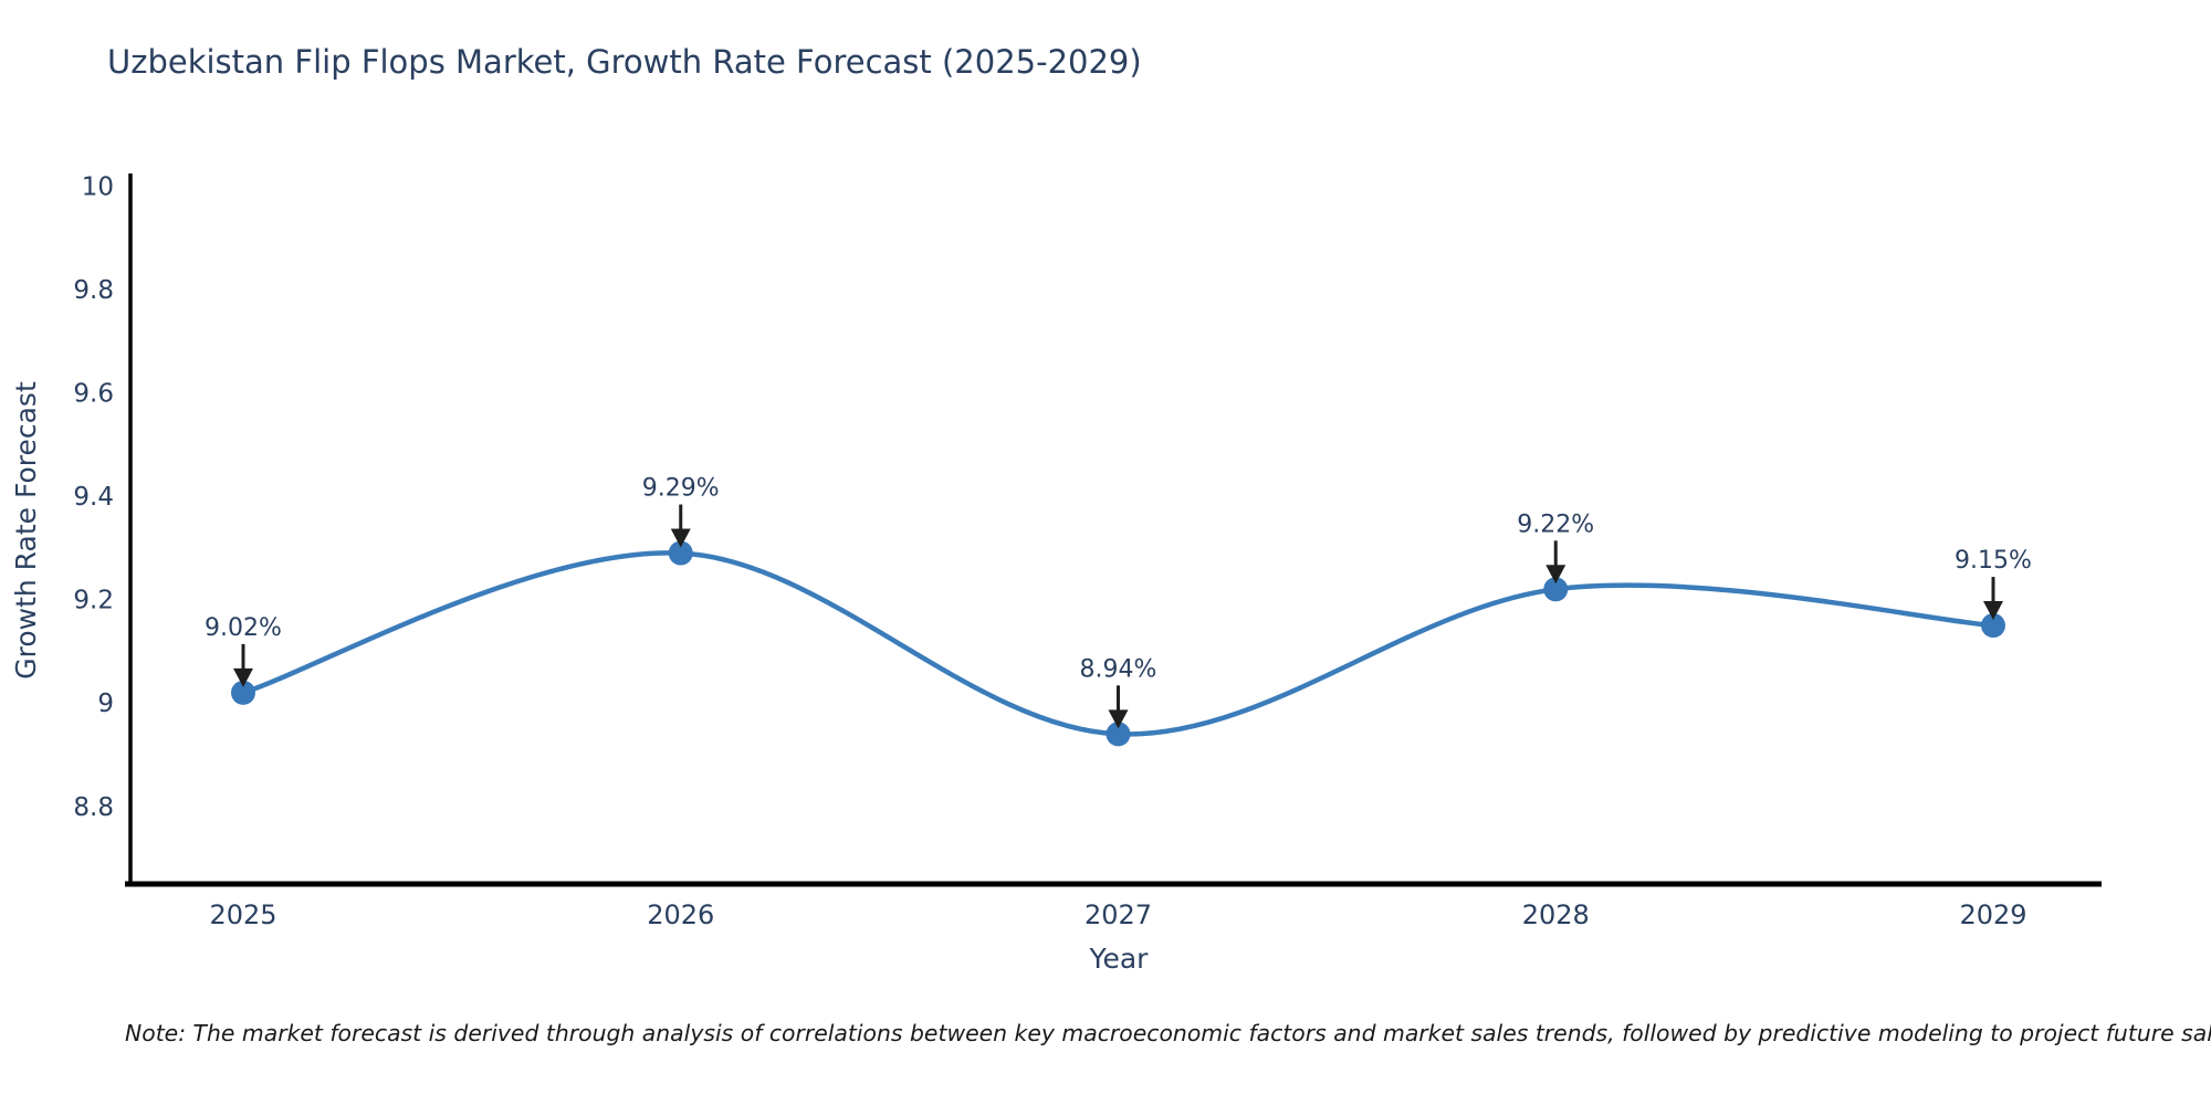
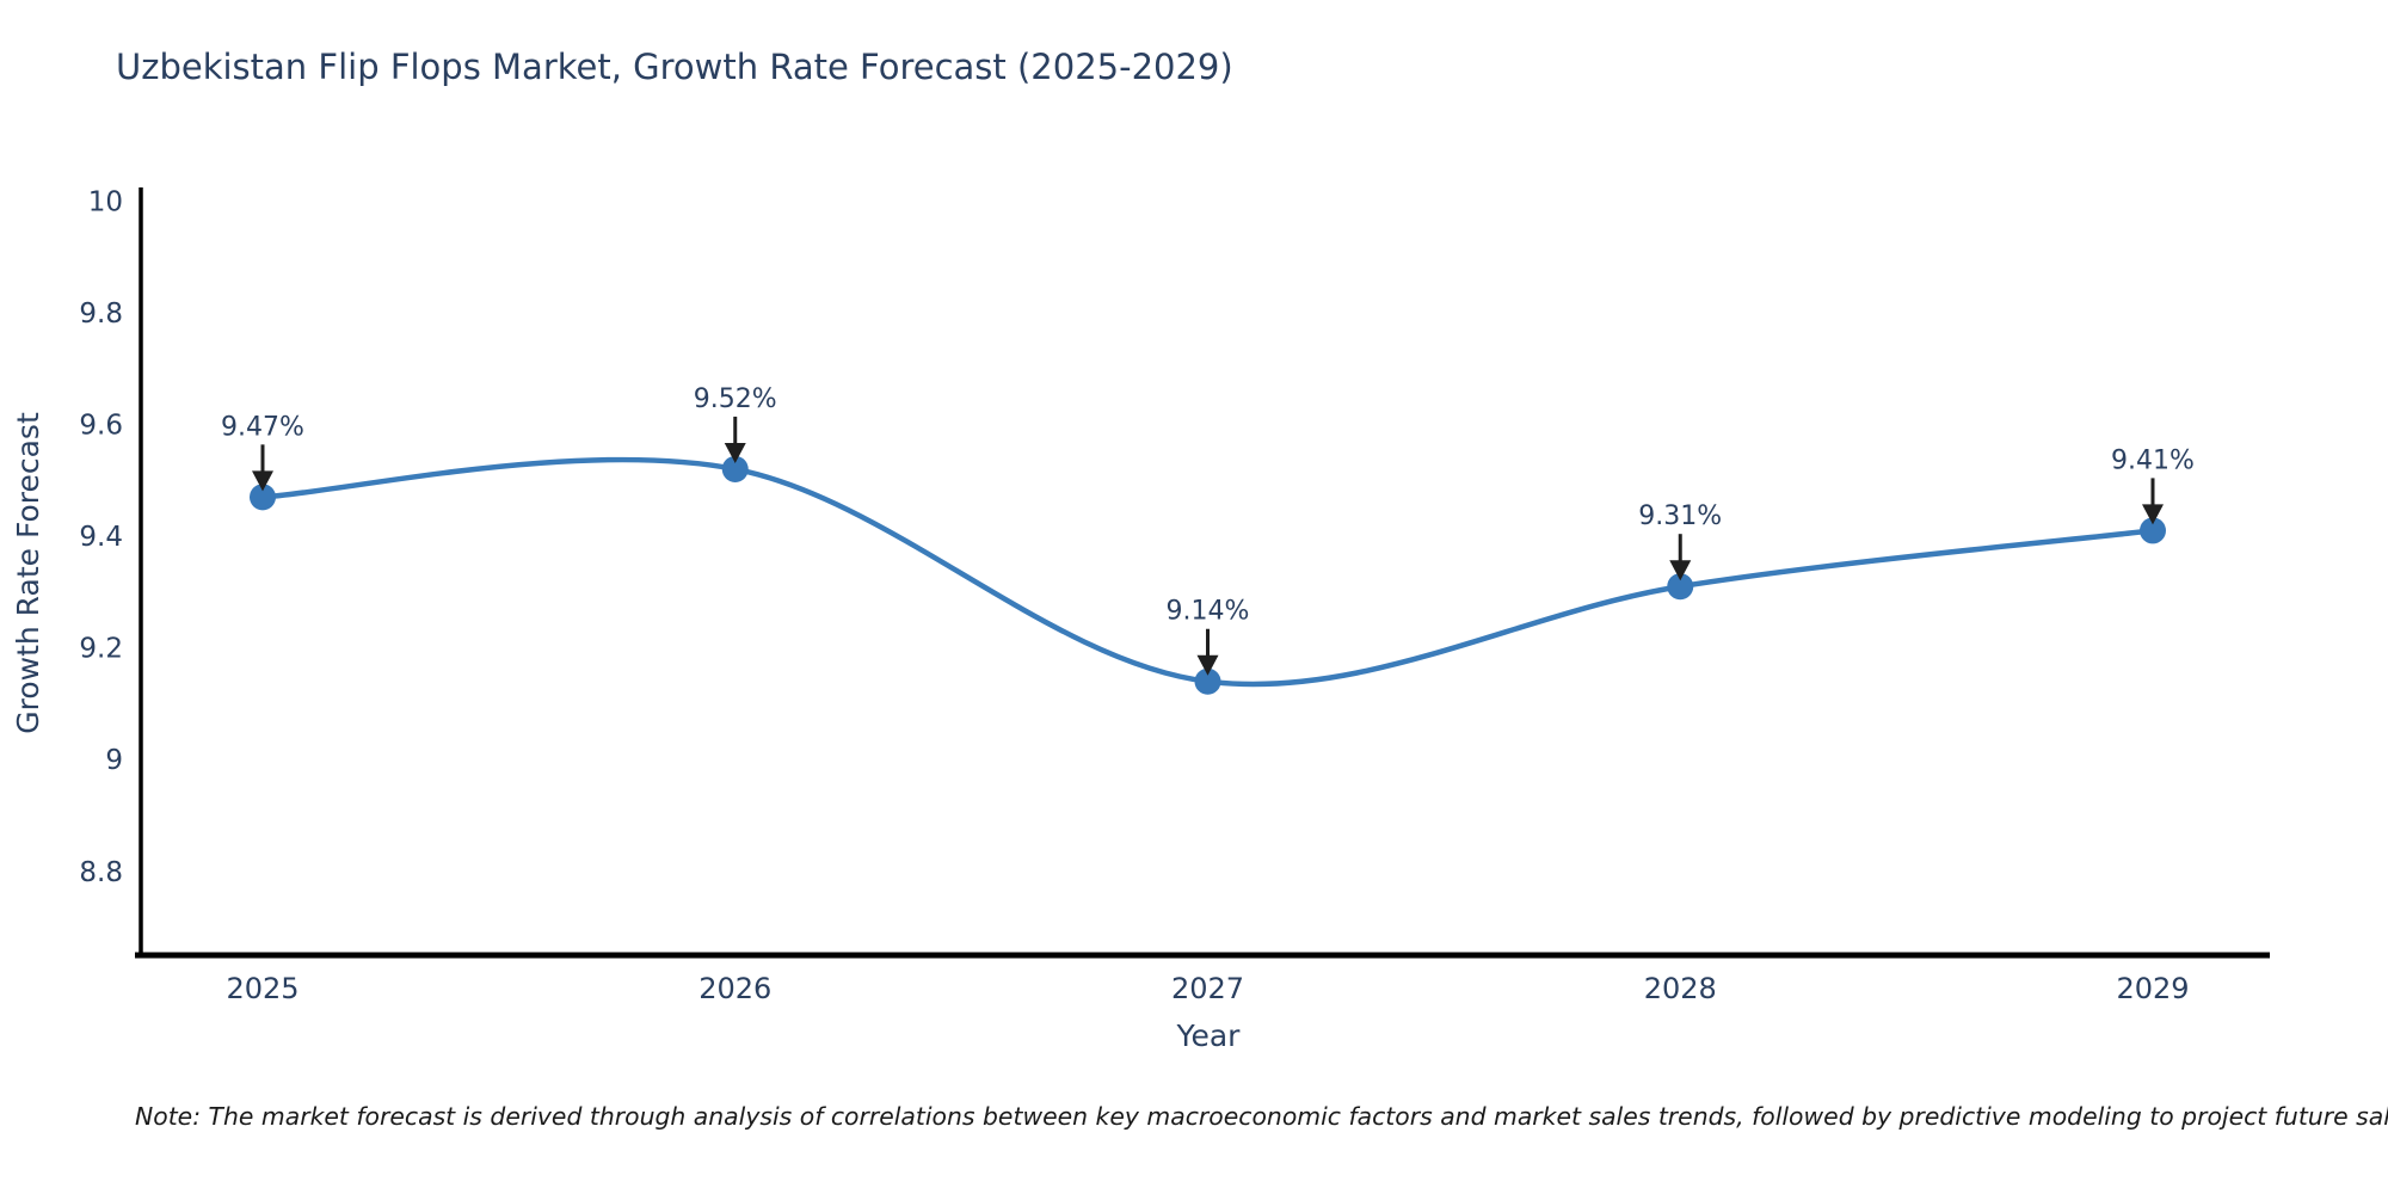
2025: 9.02% -> 9.47%
2026: 9.29% -> 9.52%
2027: 8.94% -> 9.14%
2028: 9.22% -> 9.31%
2029: 9.15% -> 9.41%
